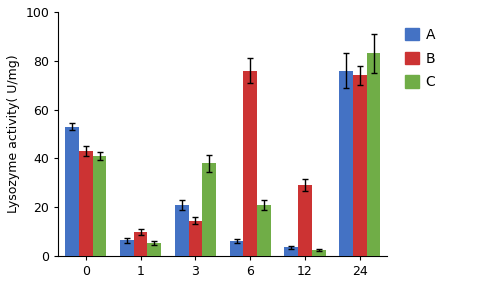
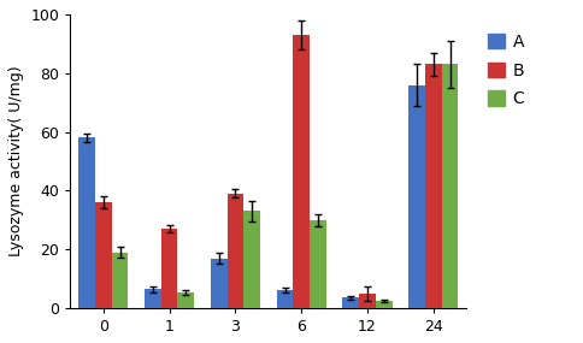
A/0: 53.0 -> 58.0
B/0: 43.0 -> 36.0
C/0: 41.0 -> 19.0
B/1: 10.0 -> 27.0
A/3: 21.0 -> 17.0
B/3: 14.5 -> 39.0
C/3: 38.0 -> 33.0
B/6: 76.0 -> 93.0
C/6: 21.0 -> 30.0
B/12: 29.0 -> 5.0
B/24: 74.0 -> 83.0
